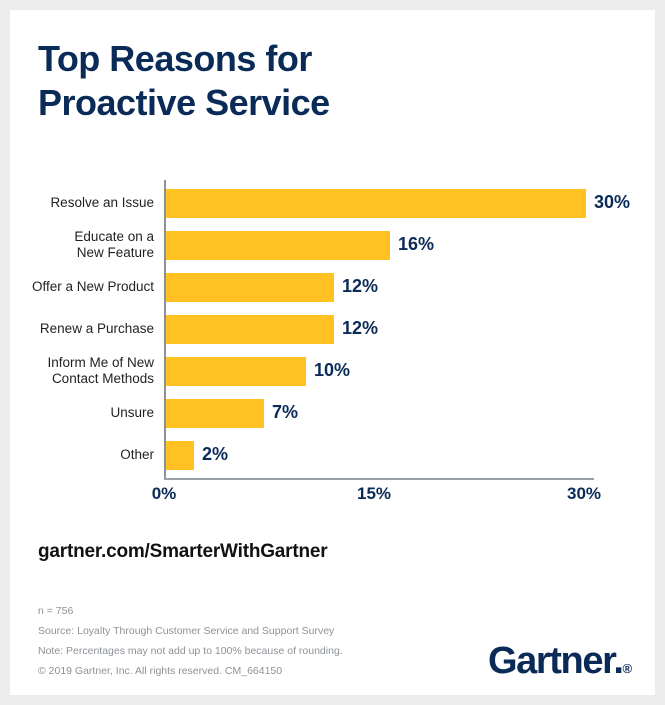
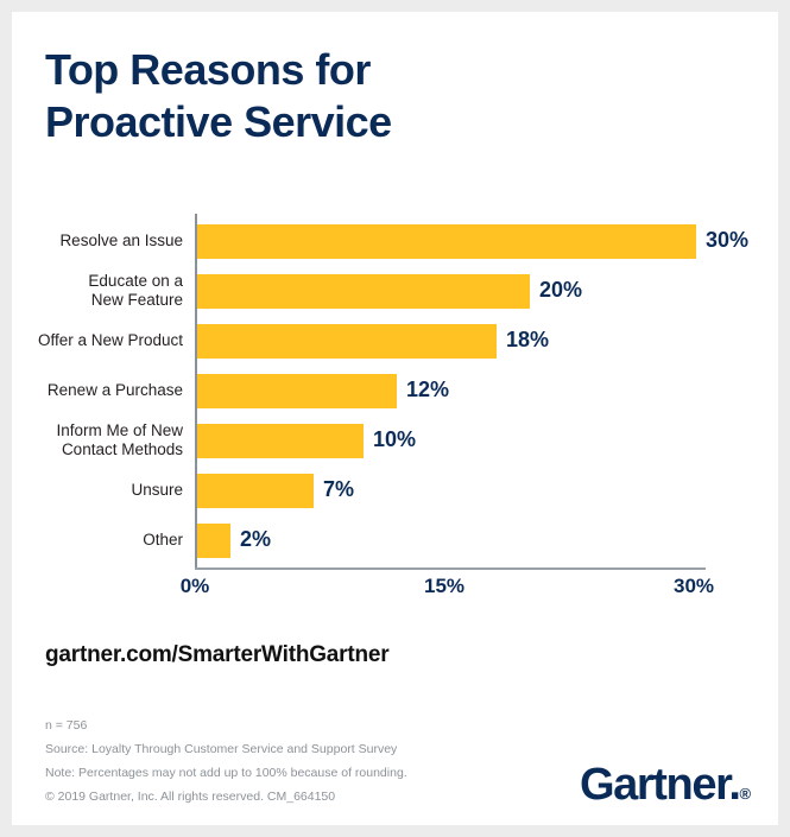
Educate on a New Feature: 16% -> 20%
Offer a New Product: 12% -> 18%
